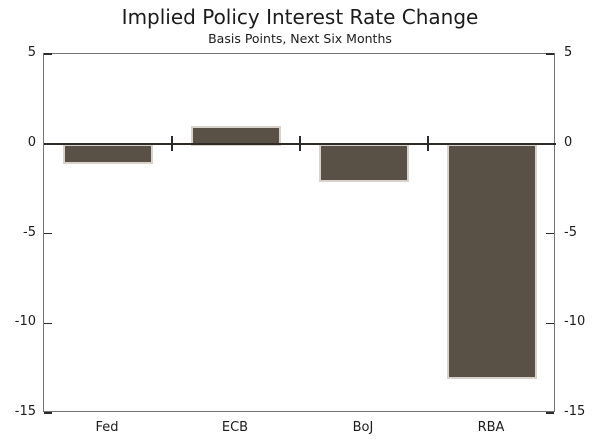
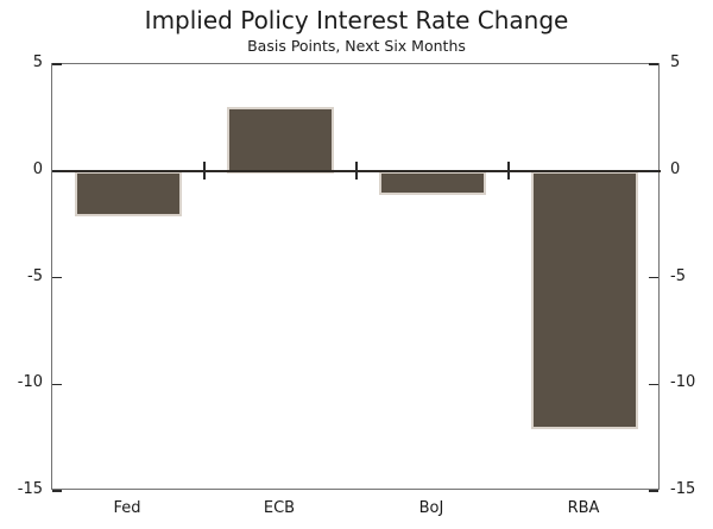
Fed: -1 -> -2
ECB: 1 -> 3
BoJ: -2 -> -1
RBA: -13 -> -12
